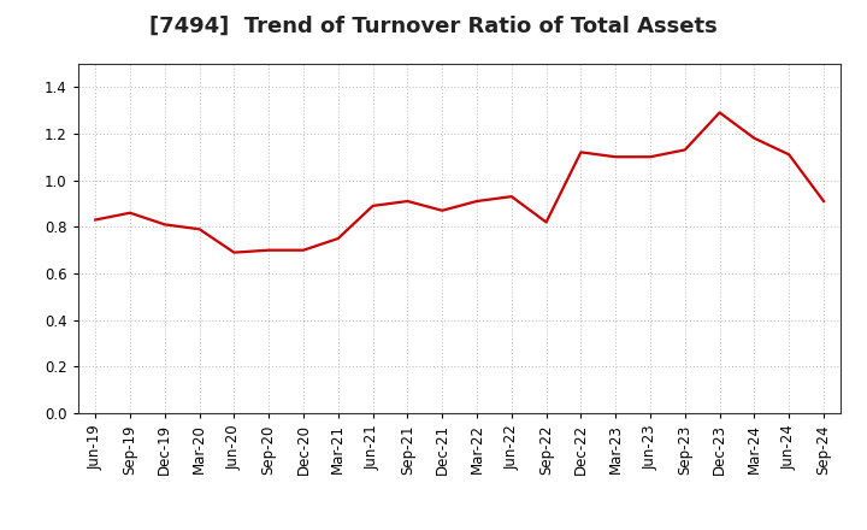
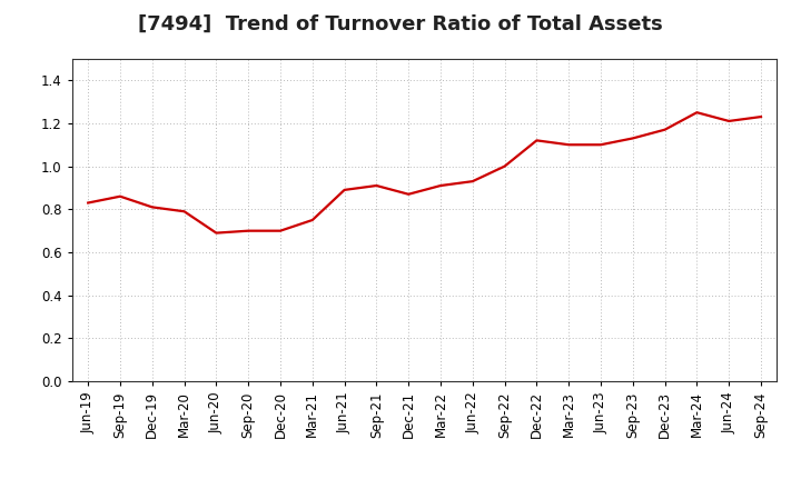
Sep-22: 0.82 -> 1.00
Dec-23: 1.29 -> 1.17
Mar-24: 1.18 -> 1.25
Jun-24: 1.11 -> 1.21
Sep-24: 0.91 -> 1.23
